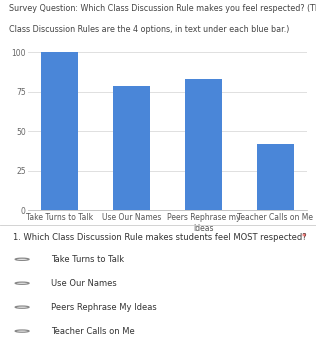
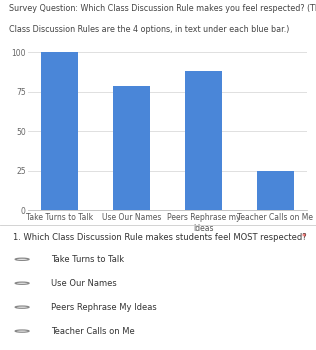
Peers Rephrase my Ideas: 83 -> 88
Teacher Calls on Me: 42 -> 25
